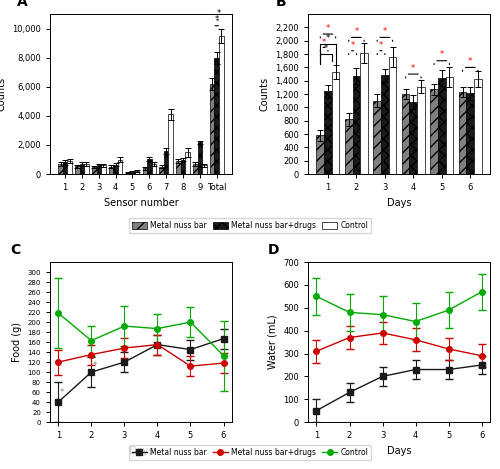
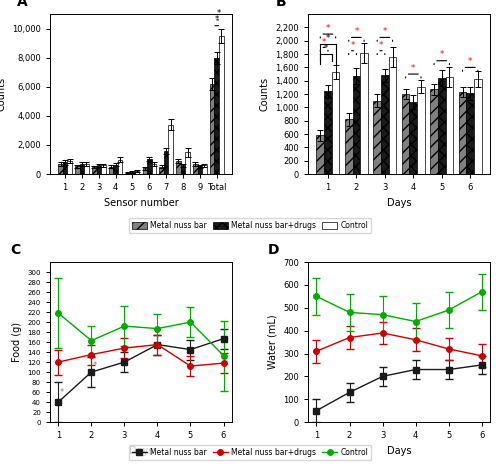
Control/7: 4,100 -> 3,400
Metal nuss bar+drugs/8: 1,000 -> 600
Metal nuss bar+drugs/9: 2,200 -> 600
